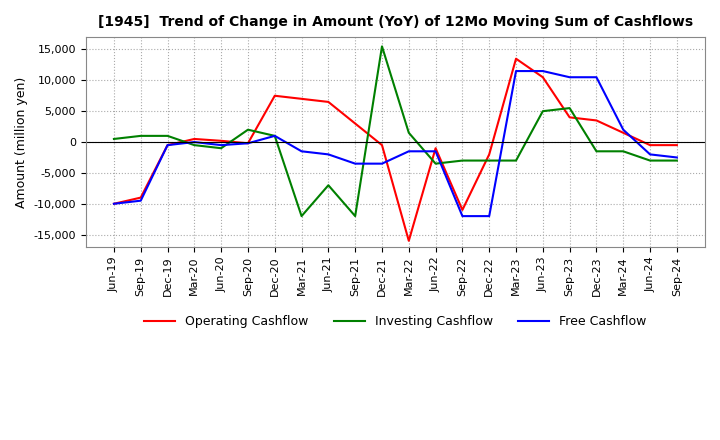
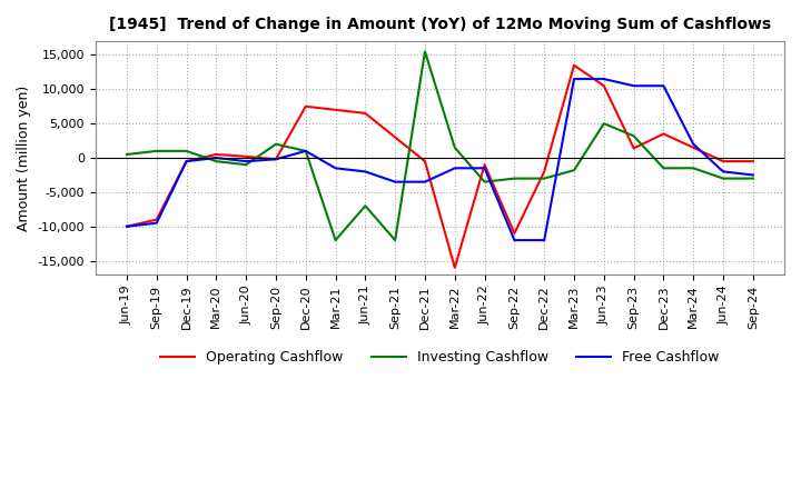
Investing Cashflow/Mar-23: -3,000 -> -1,800
Operating Cashflow/Sep-23: 4,000 -> 1,400
Investing Cashflow/Sep-23: 5,500 -> 3,200
